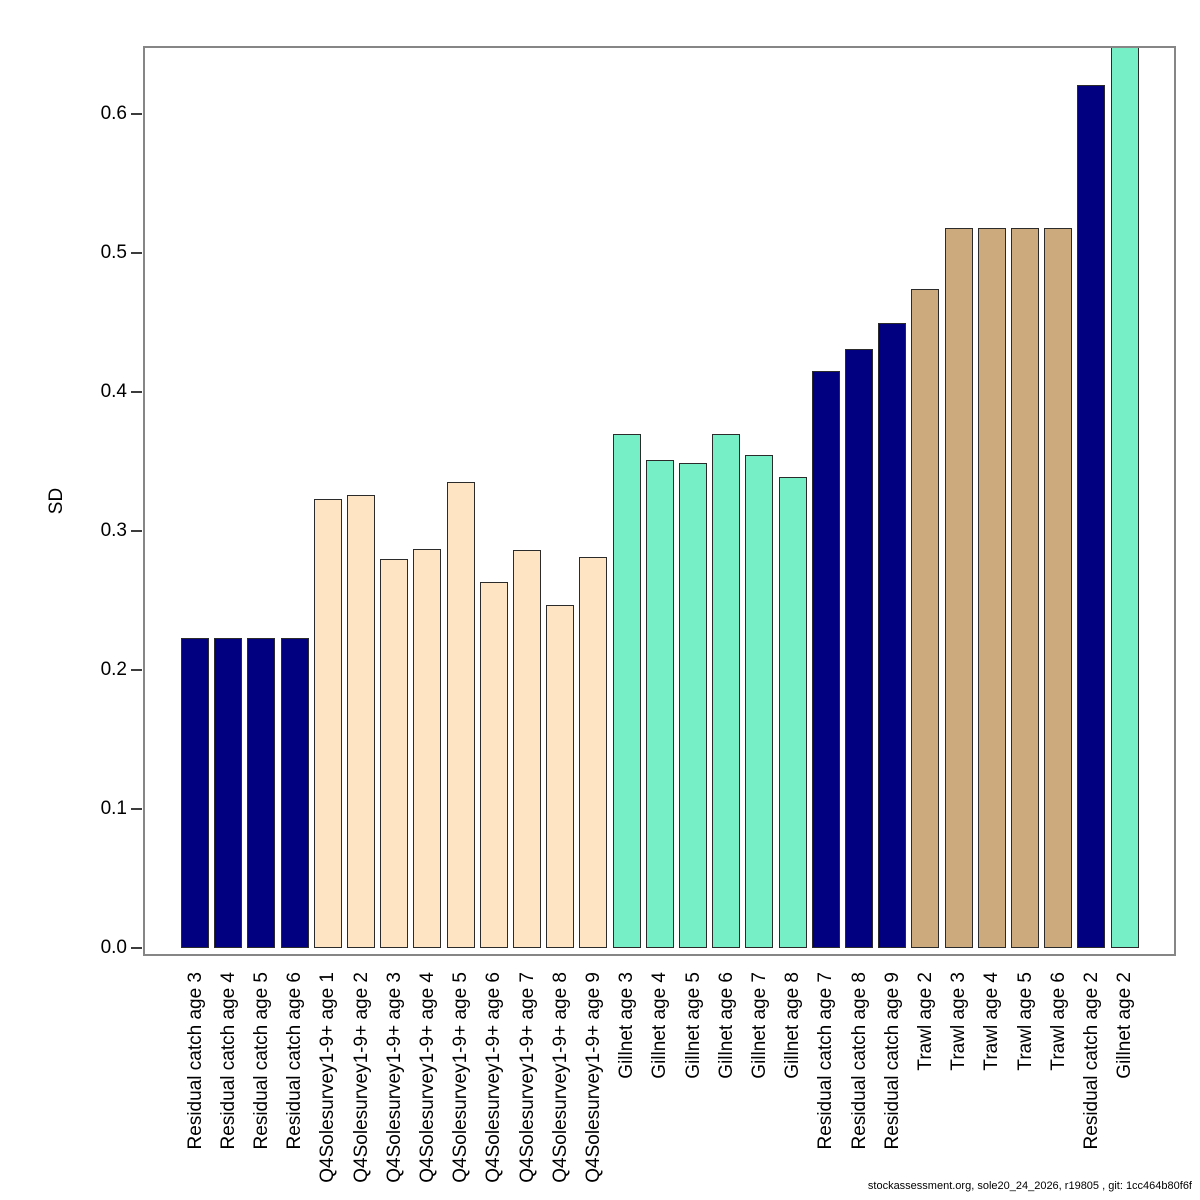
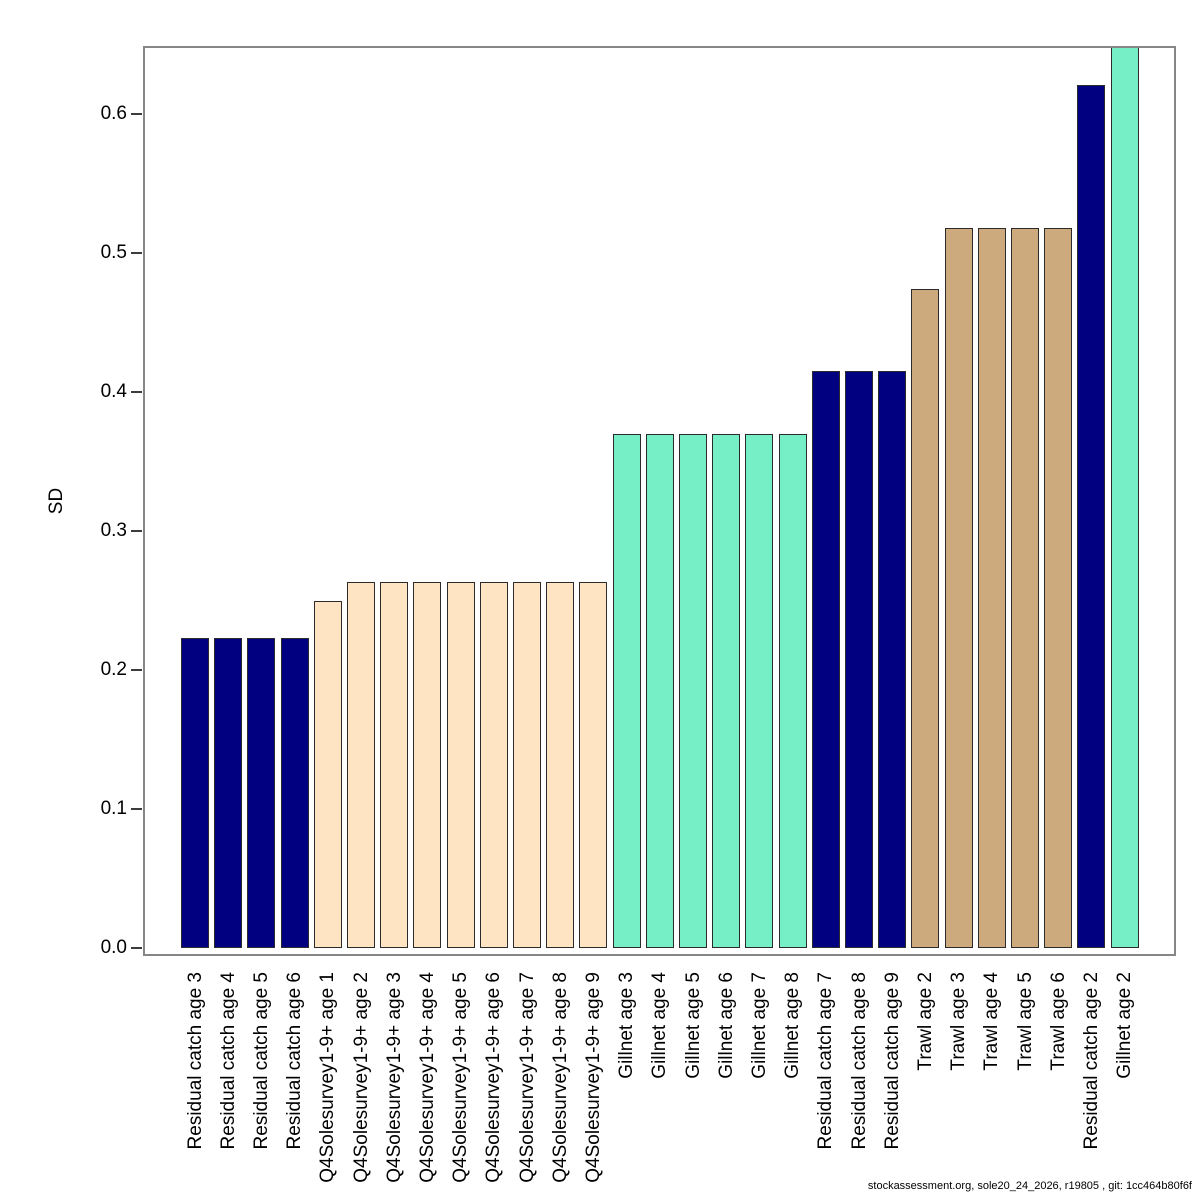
Q4Solesurvey1-9+ age 1: 0.323 -> 0.250
Q4Solesurvey1-9+ age 2: 0.326 -> 0.263
Q4Solesurvey1-9+ age 3: 0.280 -> 0.263
Q4Solesurvey1-9+ age 4: 0.287 -> 0.263
Q4Solesurvey1-9+ age 5: 0.335 -> 0.263
Q4Solesurvey1-9+ age 7: 0.286 -> 0.263
Q4Solesurvey1-9+ age 8: 0.247 -> 0.263
Q4Solesurvey1-9+ age 9: 0.281 -> 0.263
Gillnet age 4: 0.351 -> 0.370
Gillnet age 5: 0.349 -> 0.370
Gillnet age 7: 0.355 -> 0.370
Gillnet age 8: 0.339 -> 0.370
Residual catch age 8: 0.431 -> 0.415
Residual catch age 9: 0.450 -> 0.415
